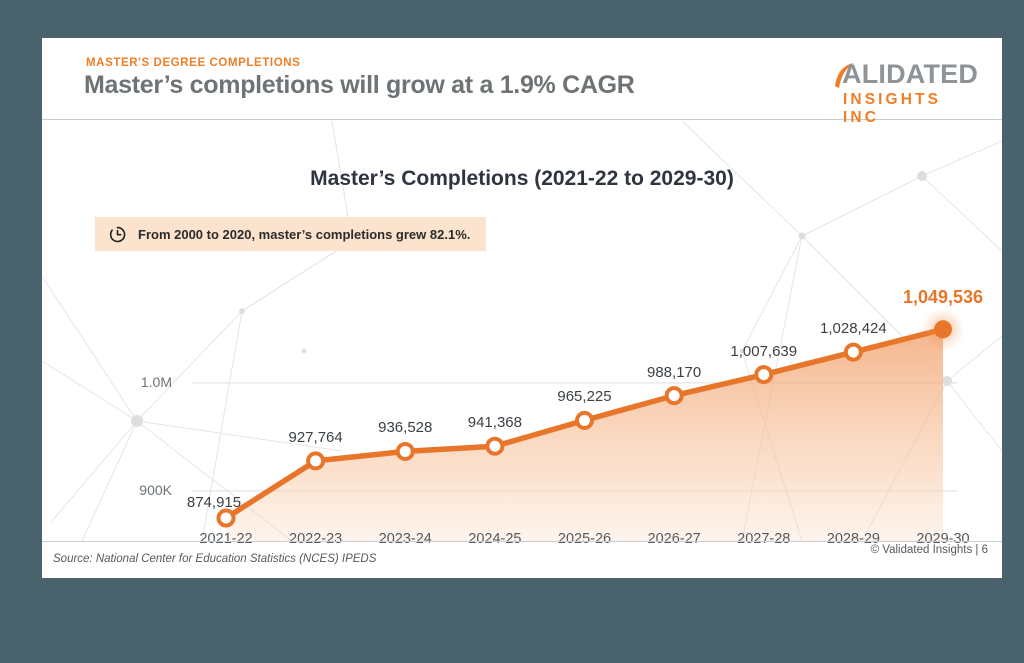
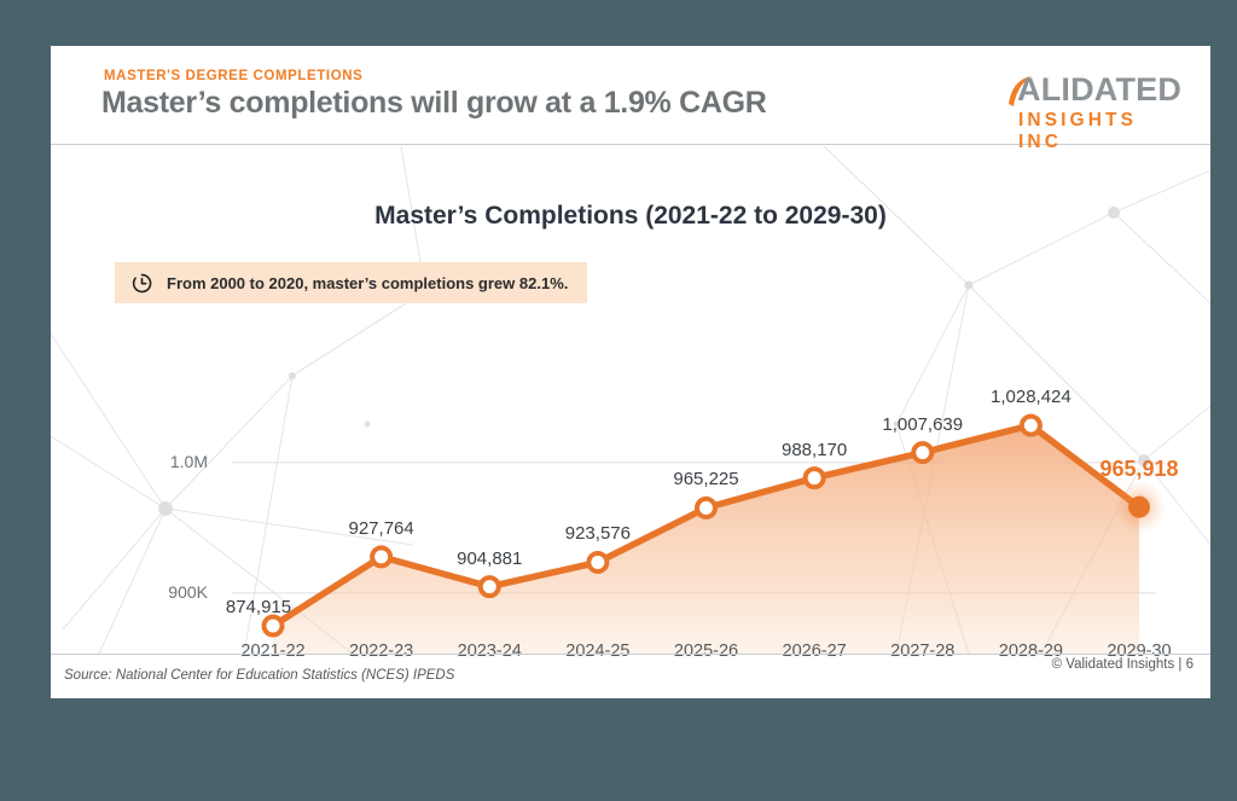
2023-24: 936,528 -> 904,881
2024-25: 941,368 -> 923,576
2029-30: 1,049,536 -> 965,918
